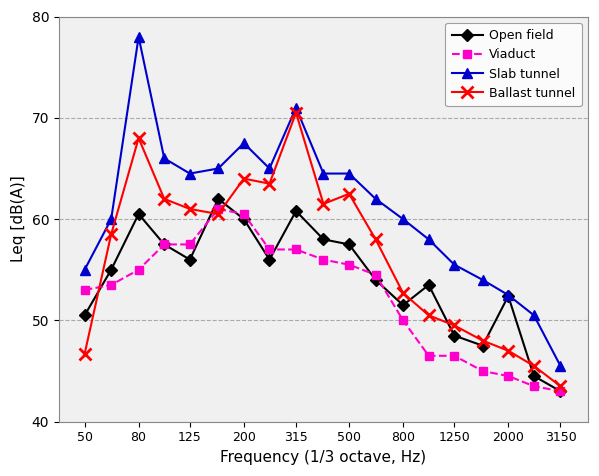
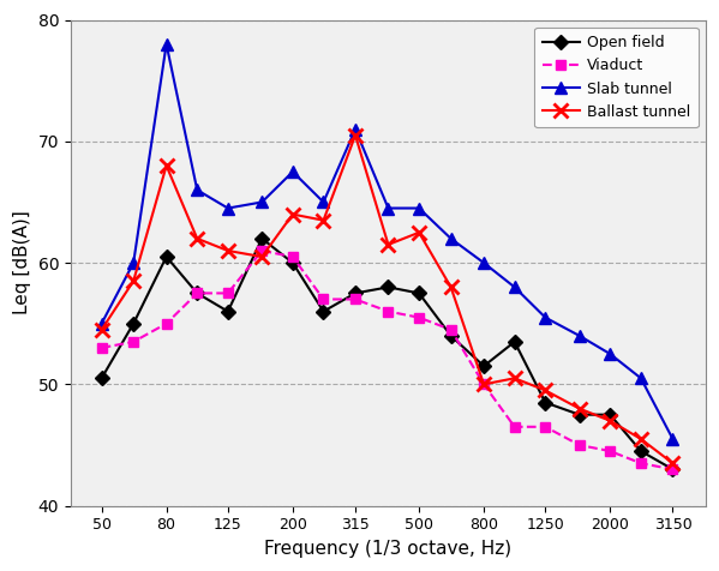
Ballast tunnel/50: 46.7 -> 54.5
Open field/315: 60.8 -> 57.5
Ballast tunnel/800: 52.7 -> 50.0
Open field/2000: 52.4 -> 47.5
